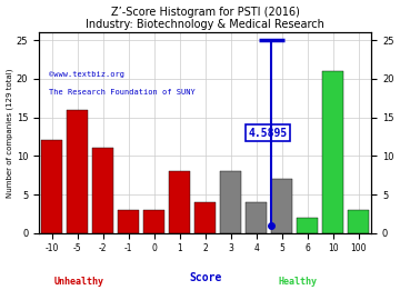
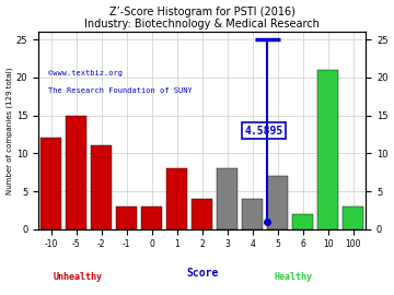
-5: 16 -> 15
